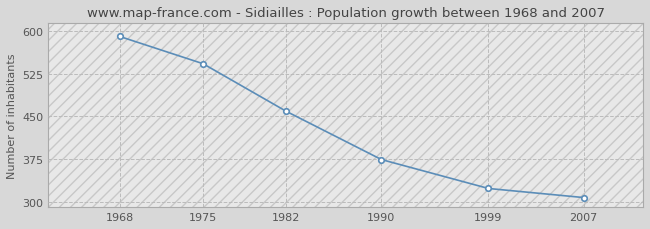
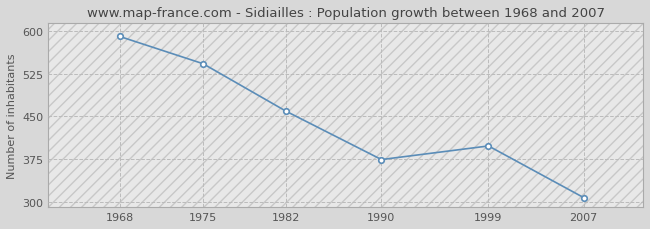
1999: 323 -> 398
